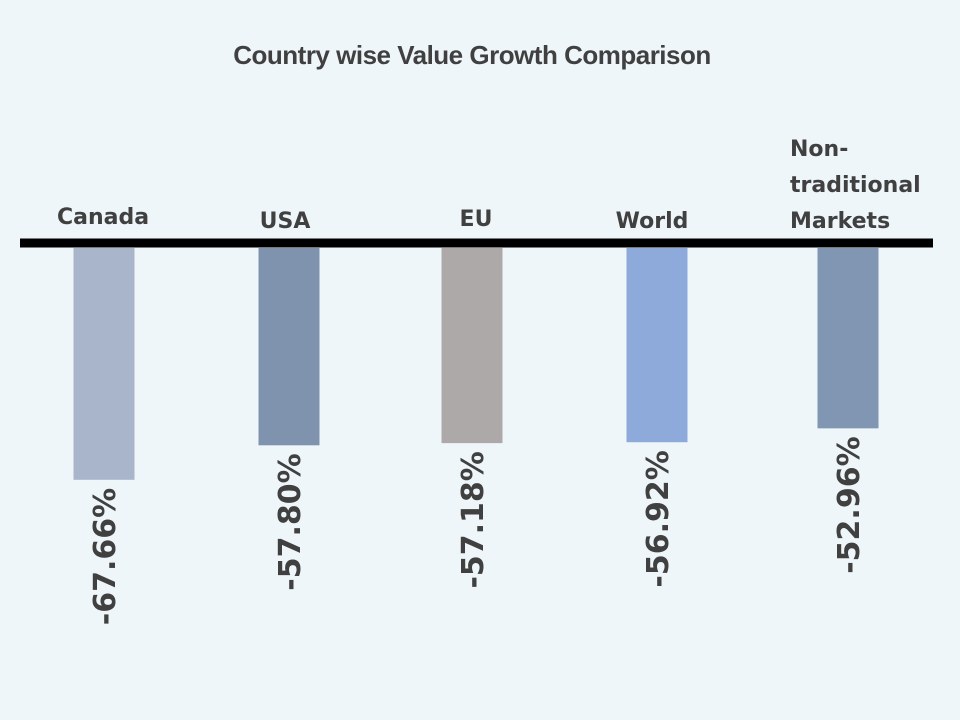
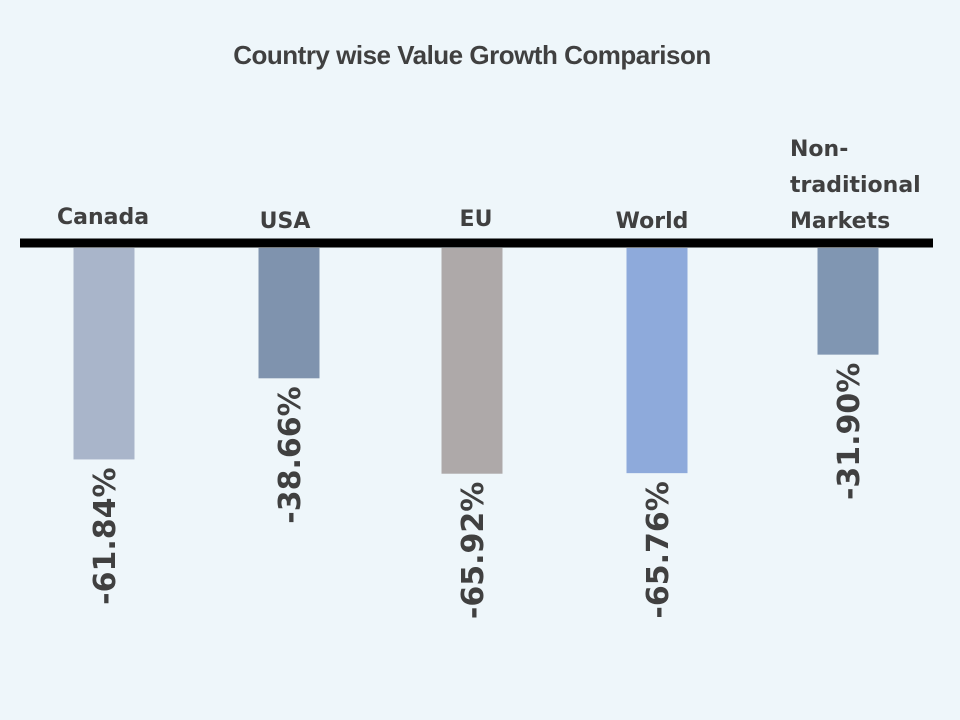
Canada: -67.66% -> -61.84%
USA: -57.80% -> -38.66%
EU: -57.18% -> -65.92%
World: -56.92% -> -65.76%
Non-traditional Markets: -52.96% -> -31.90%
